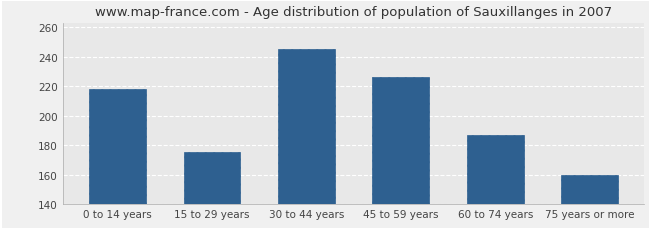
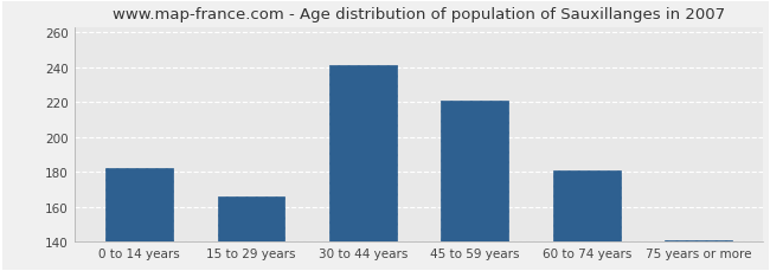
0 to 14 years: 218 -> 182
15 to 29 years: 175 -> 166
30 to 44 years: 245 -> 241
45 to 59 years: 226 -> 221
60 to 74 years: 187 -> 181
75 years or more: 160 -> 141
